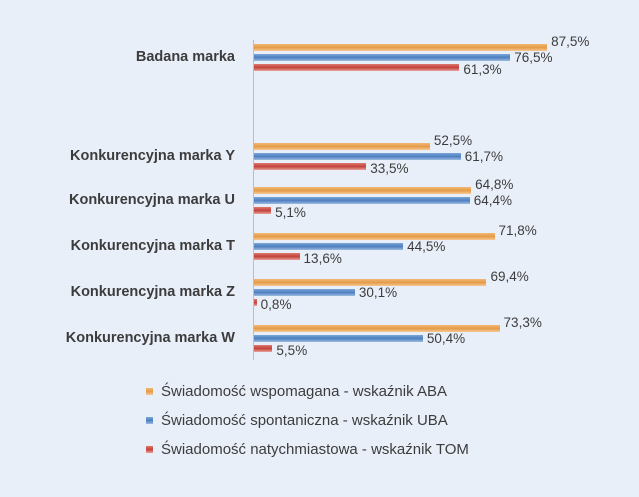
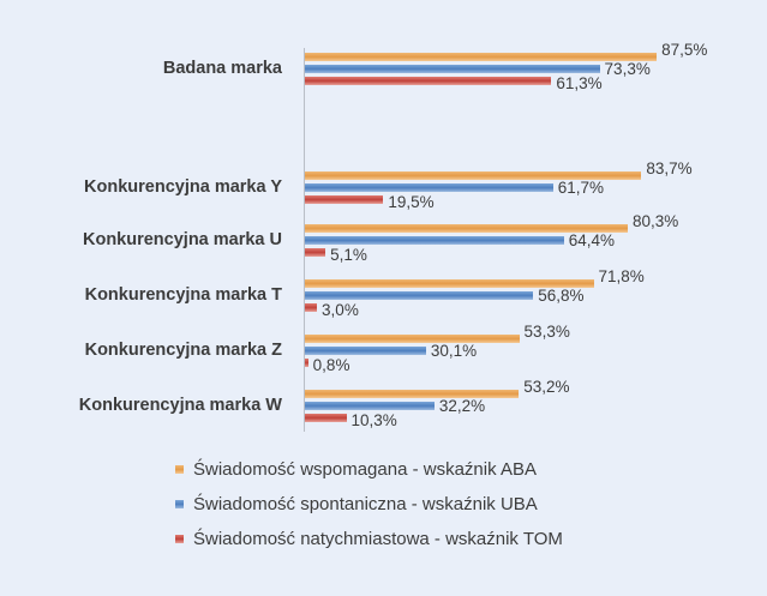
Świadomość spontaniczna - wskaźnik UBA/Badana marka: 76,5% -> 73,3%
Świadomość wspomagana - wskaźnik ABA/Konkurencyjna marka Y: 52,5% -> 83,7%
Świadomość natychmiastowa - wskaźnik TOM/Konkurencyjna marka Y: 33,5% -> 19,5%
Świadomość wspomagana - wskaźnik ABA/Konkurencyjna marka U: 64,8% -> 80,3%
Świadomość spontaniczna - wskaźnik UBA/Konkurencyjna marka T: 44,5% -> 56,8%
Świadomość natychmiastowa - wskaźnik TOM/Konkurencyjna marka T: 13,6% -> 3,0%
Świadomość wspomagana - wskaźnik ABA/Konkurencyjna marka Z: 69,4% -> 53,3%
Świadomość wspomagana - wskaźnik ABA/Konkurencyjna marka W: 73,3% -> 53,2%
Świadomość spontaniczna - wskaźnik UBA/Konkurencyjna marka W: 50,4% -> 32,2%
Świadomość natychmiastowa - wskaźnik TOM/Konkurencyjna marka W: 5,5% -> 10,3%
